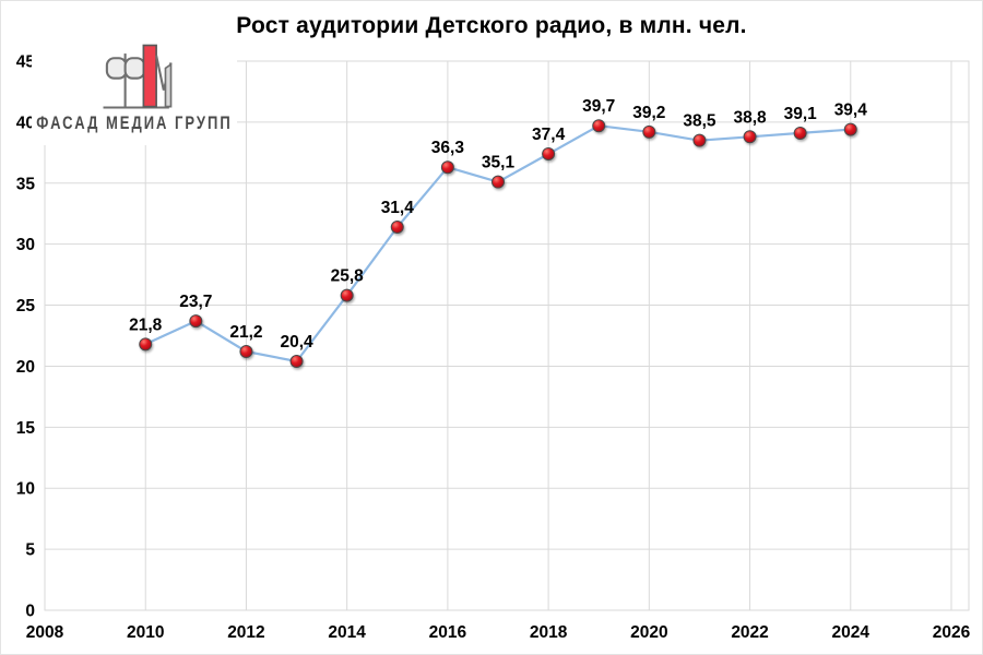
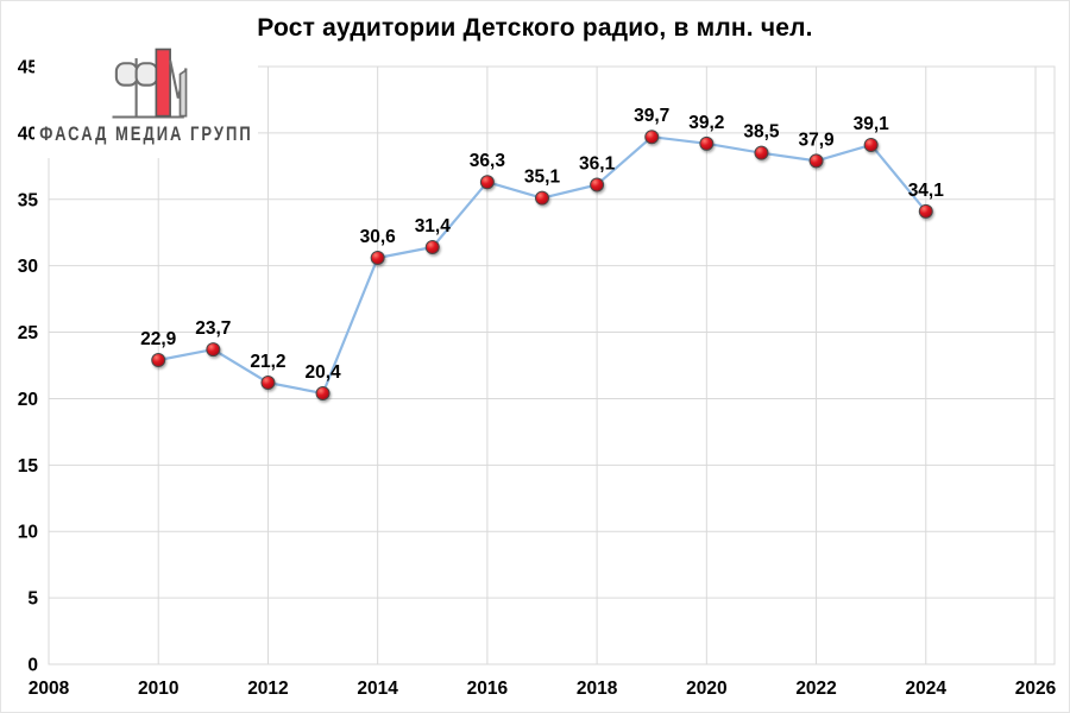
2010: 21,8 -> 22,9
2014: 25,8 -> 30,6
2018: 37,4 -> 36,1
2022: 38,8 -> 37,9
2024: 39,4 -> 34,1
